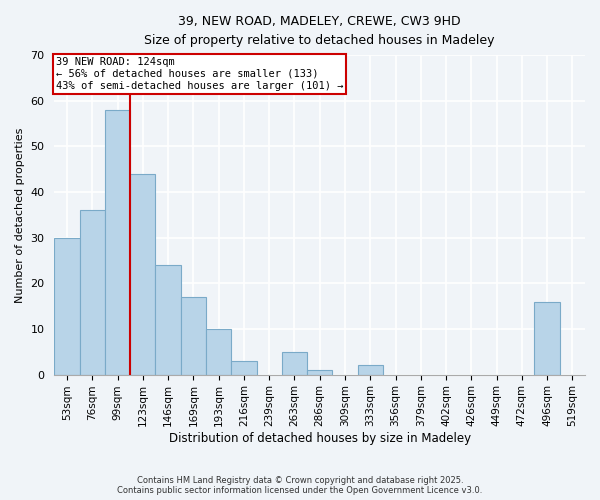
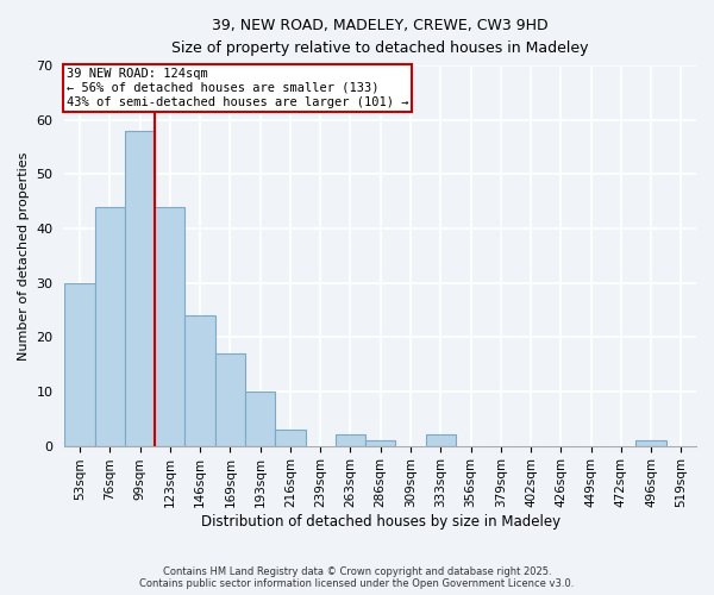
76sqm: 36 -> 44
263sqm: 5 -> 2
496sqm: 16 -> 1
